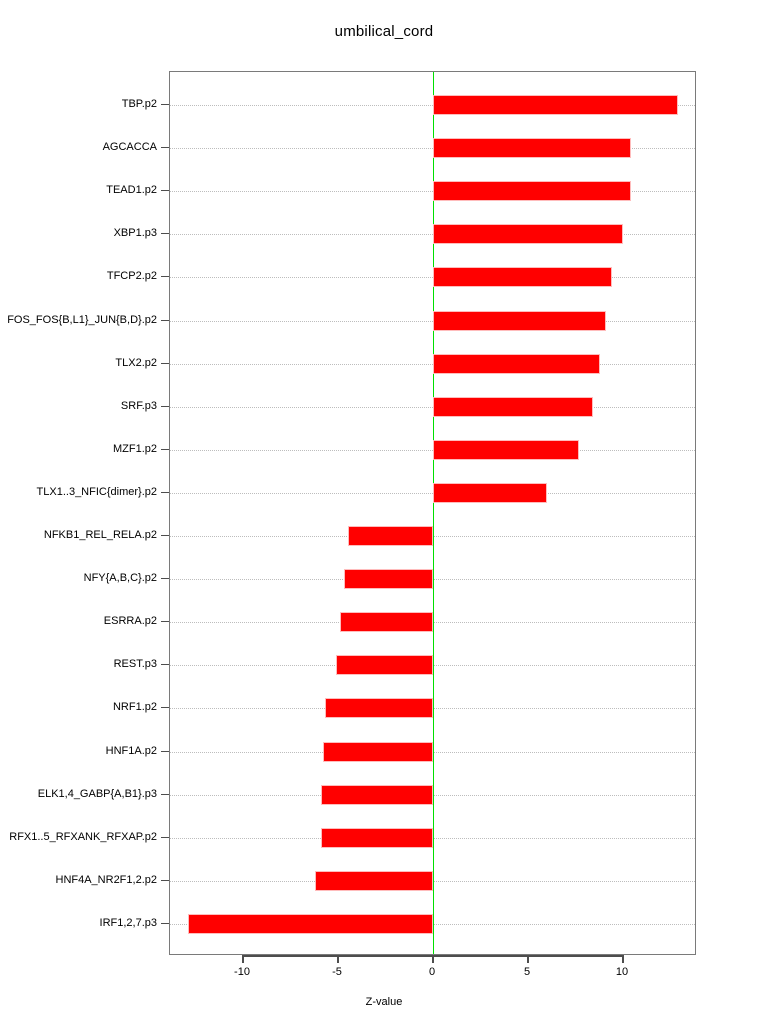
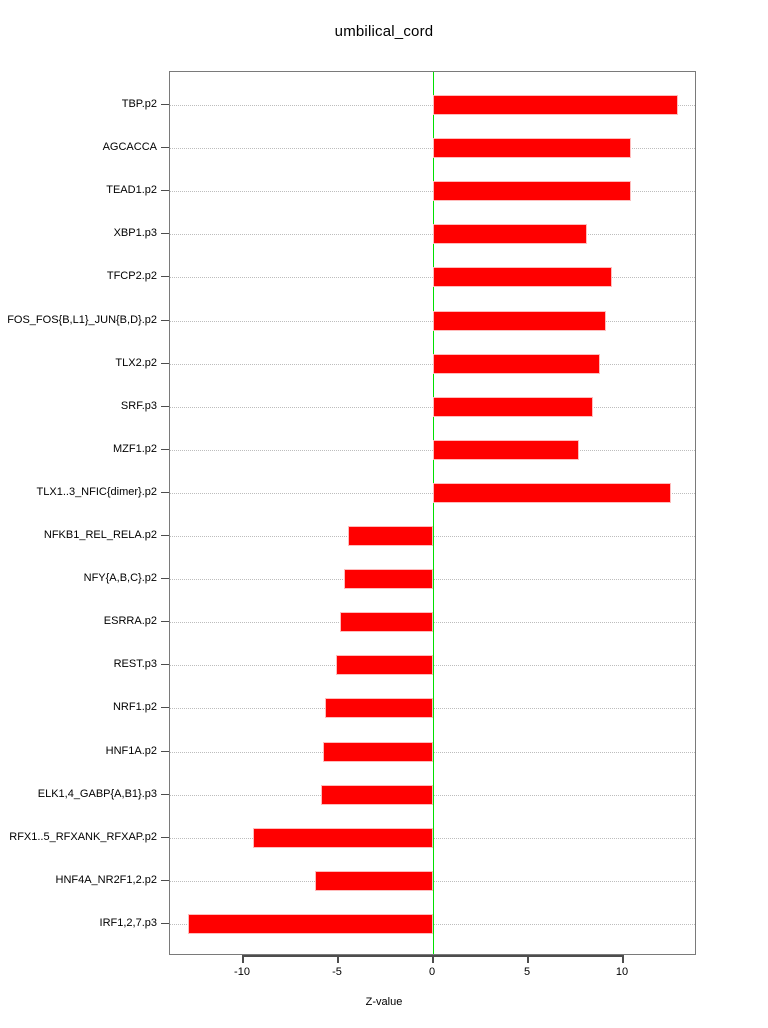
XBP1.p3: 10.0 -> 8.1
TLX1..3_NFIC{dimer}.p2: 6.0 -> 12.5
RFX1..5_RFXANK_RFXAP.p2: -5.9 -> -9.5
